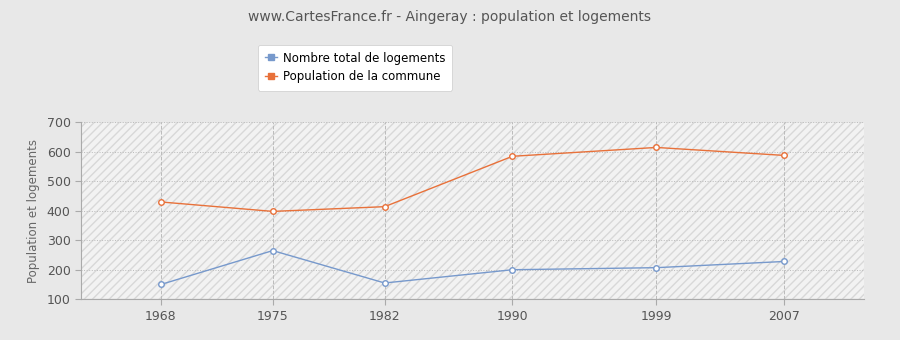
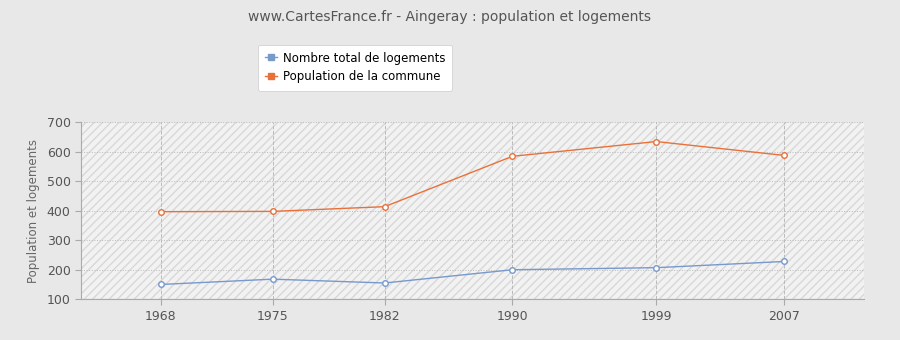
Population de la commune/1968: 430 -> 397
Nombre total de logements/1975: 265 -> 168
Population de la commune/1999: 615 -> 635
